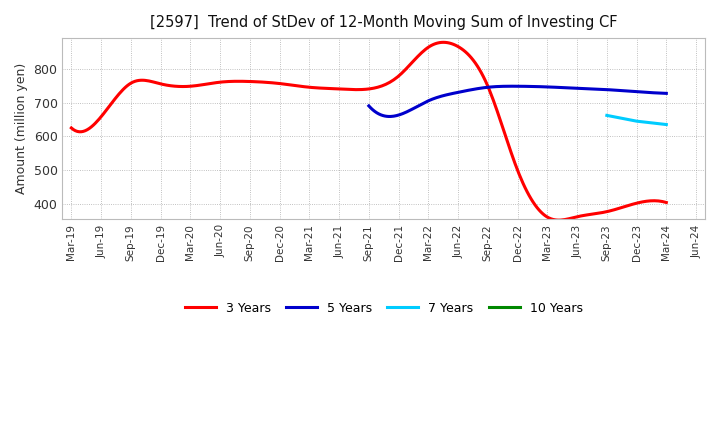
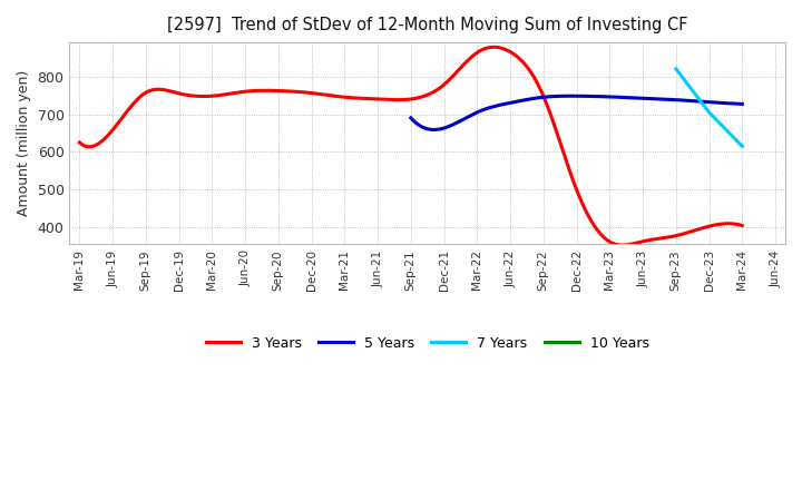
7 Years/Sep-23: 662 -> 820
7 Years/Dec-23: 645 -> 705
7 Years/Mar-24: 635 -> 615
